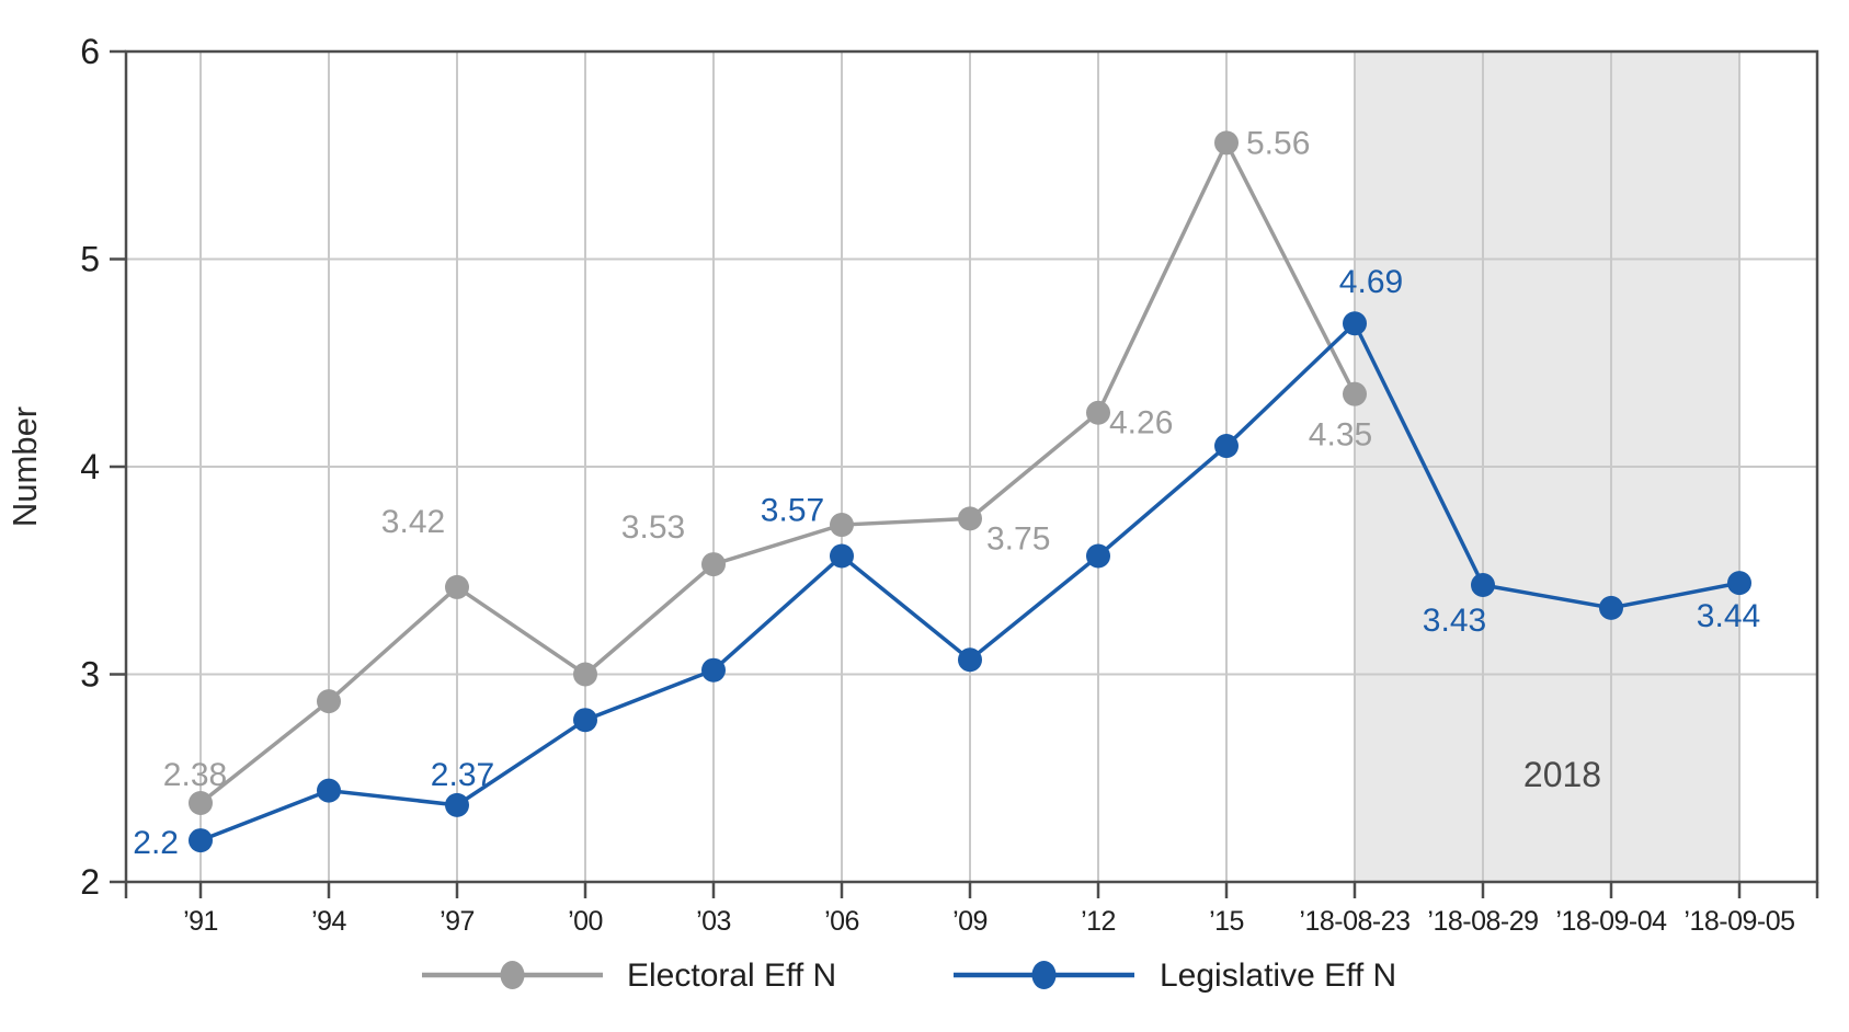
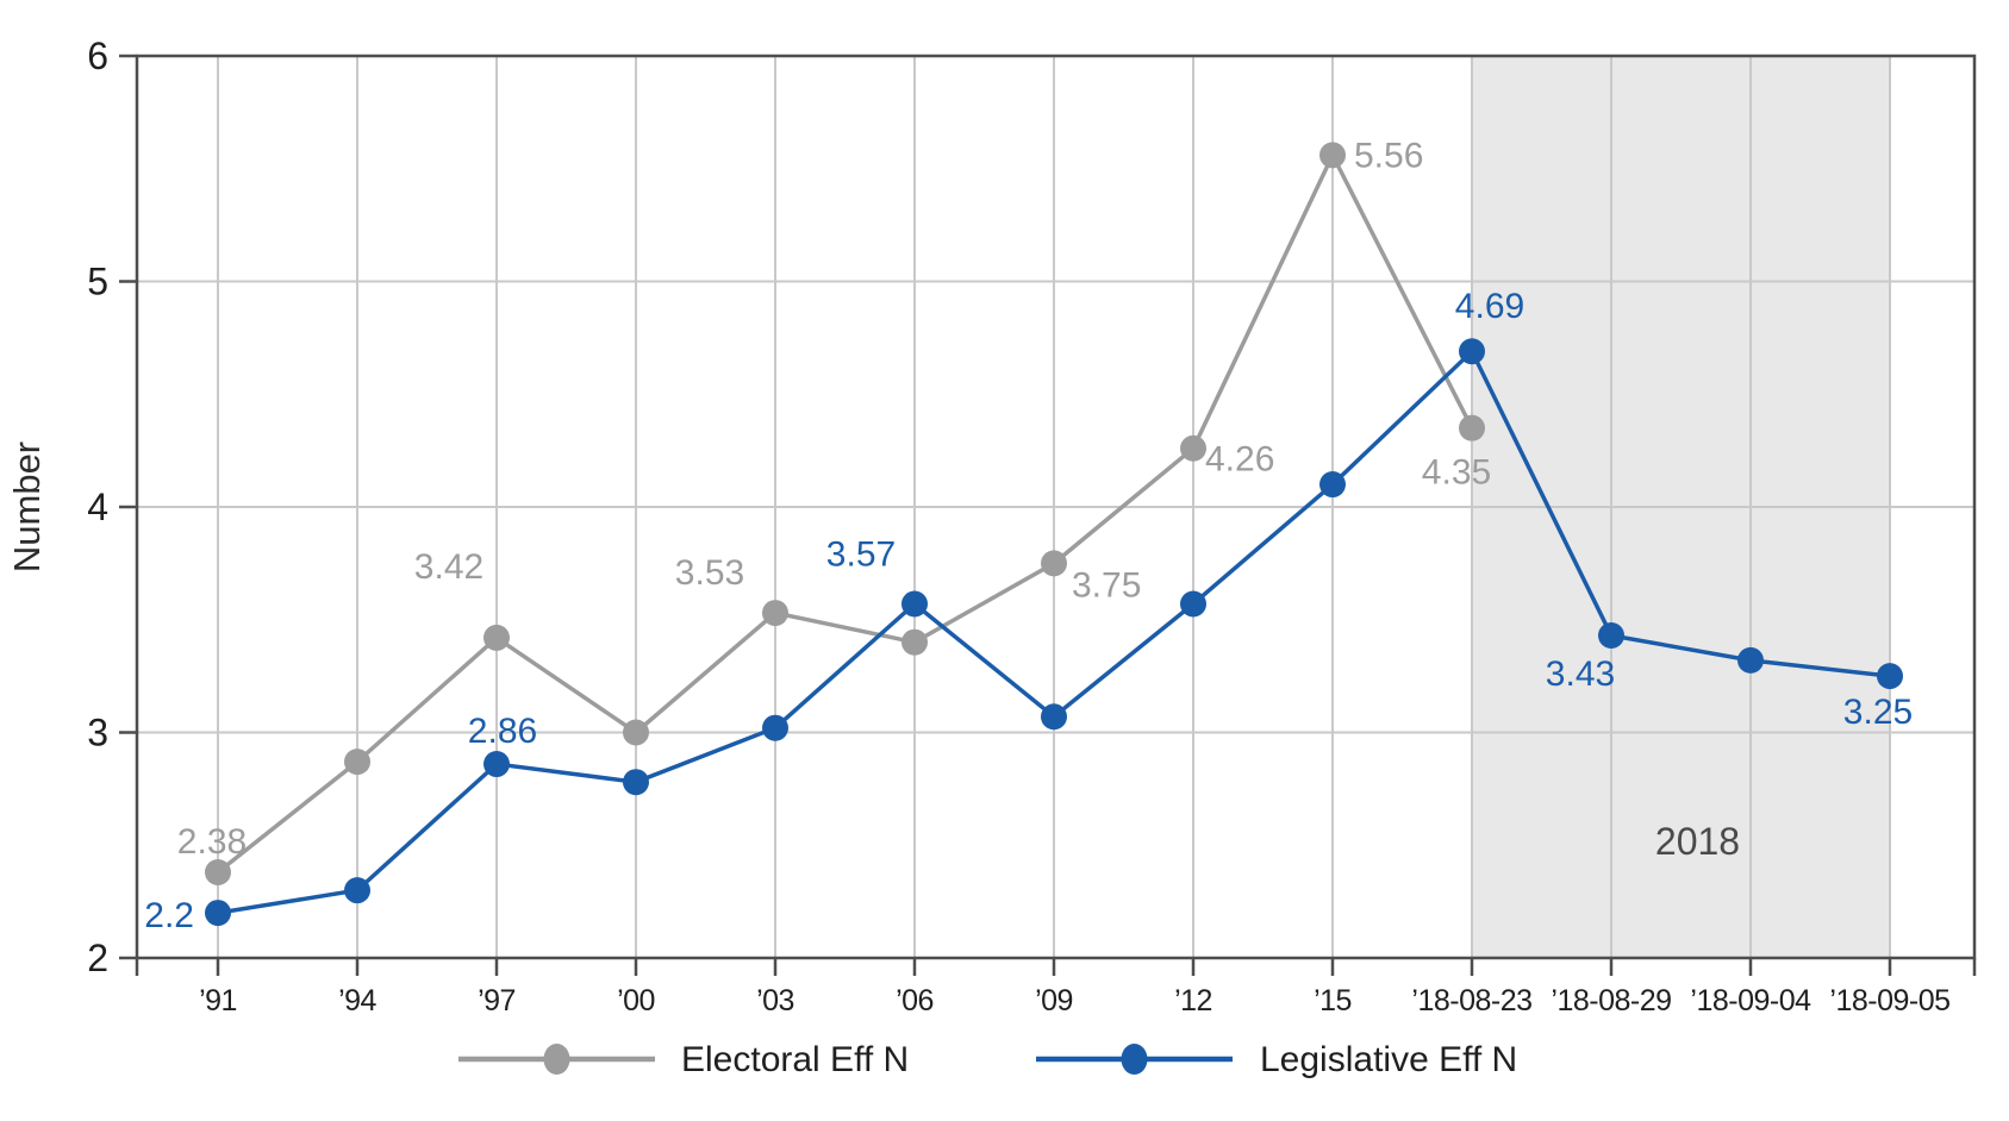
Legislative Eff N/’94: 2.44 -> 2.30
Legislative Eff N/’97: 2.37 -> 2.86
Electoral Eff N/’06: 3.72 -> 3.40
Legislative Eff N/’18-09-05: 3.44 -> 3.25
